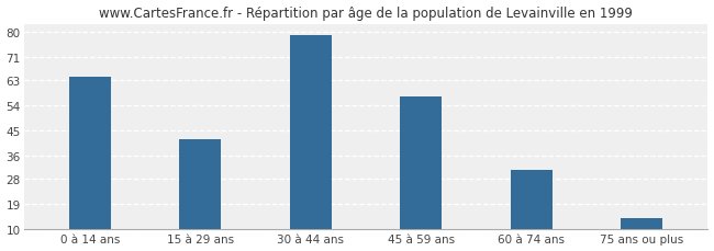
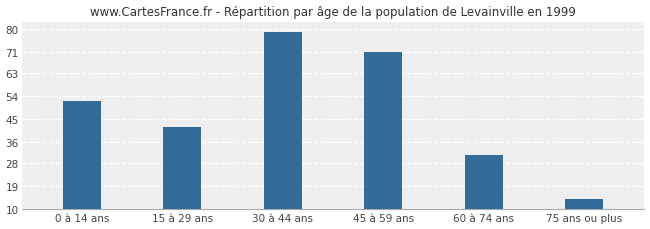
0 à 14 ans: 64 -> 52
45 à 59 ans: 57 -> 71
